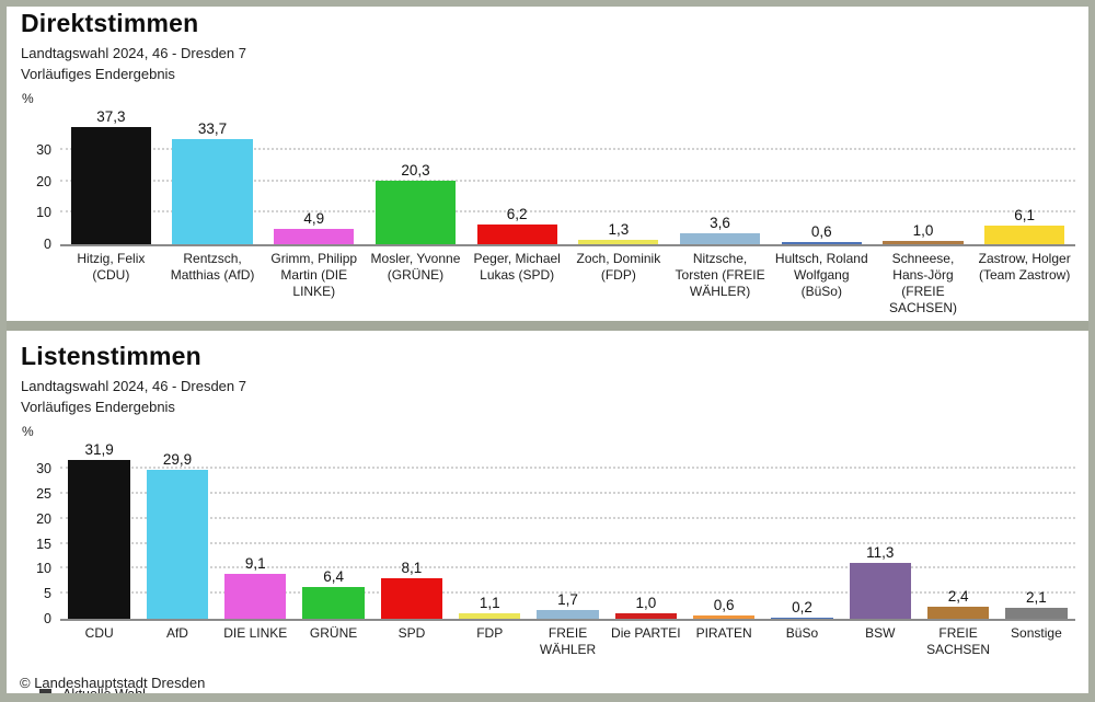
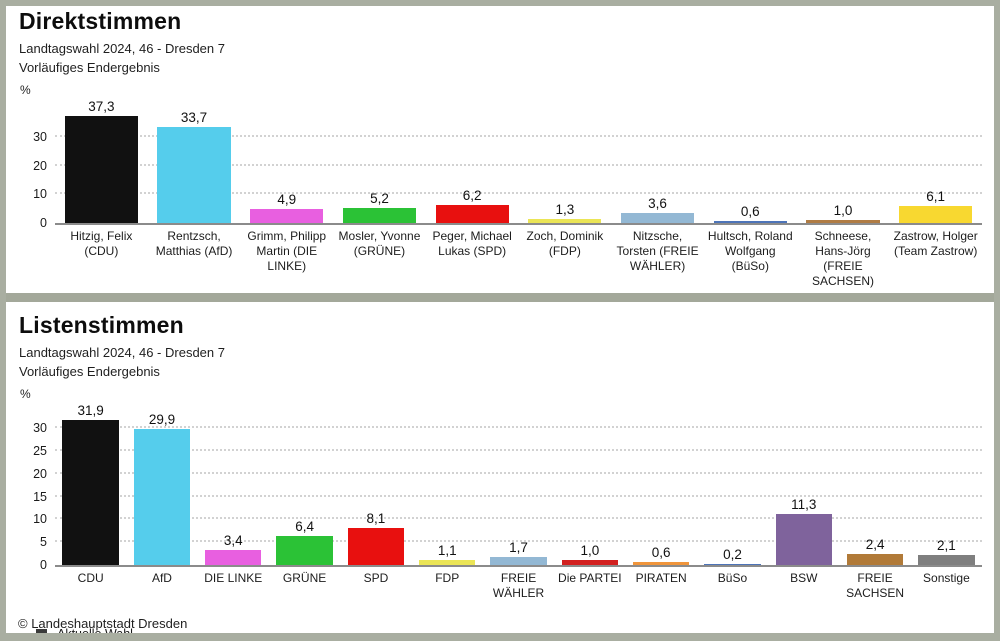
Direktstimmen/Mosler, Yvonne (GRÜNE): 20,3 -> 5,2
Listenstimmen/DIE LINKE: 9,1 -> 3,4
